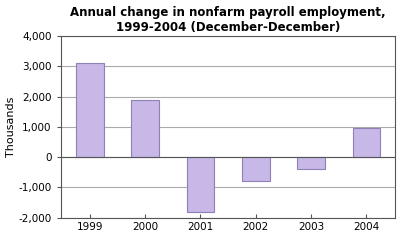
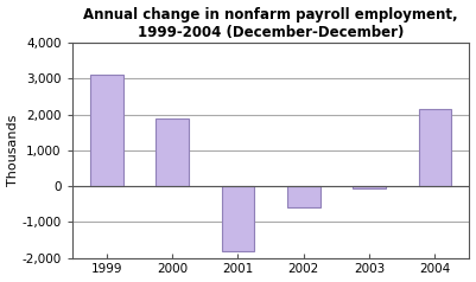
2002: -800 -> -600
2003: -400 -> -50
2004: 950 -> 2,150
